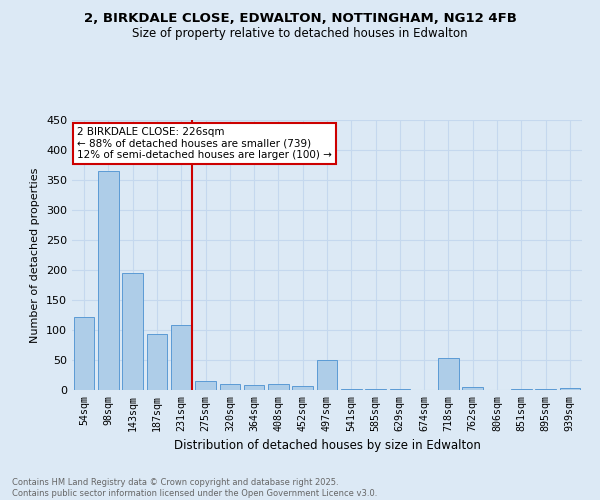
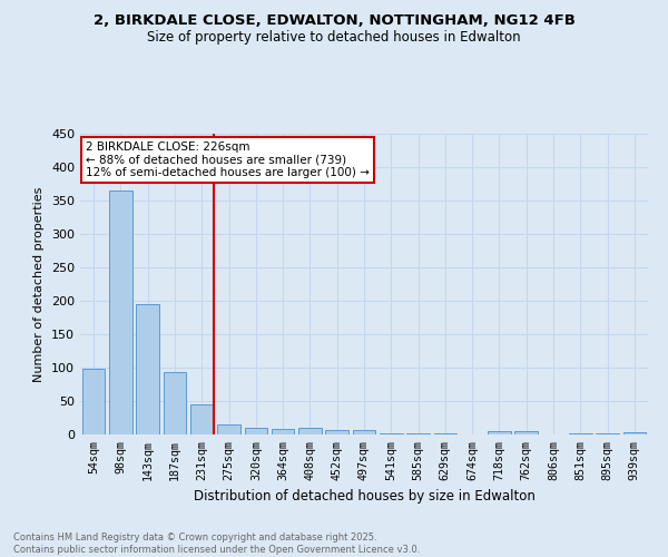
54sqm: 122 -> 99
231sqm: 108 -> 45
497sqm: 50 -> 6
718sqm: 54 -> 5
